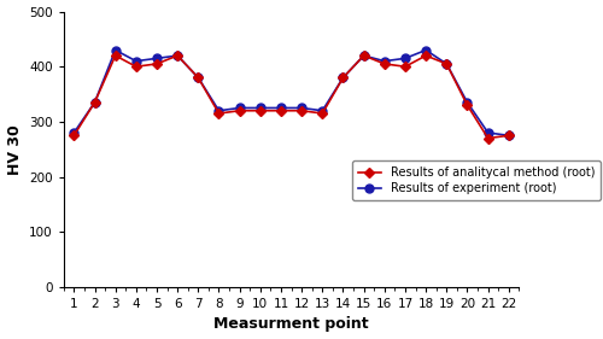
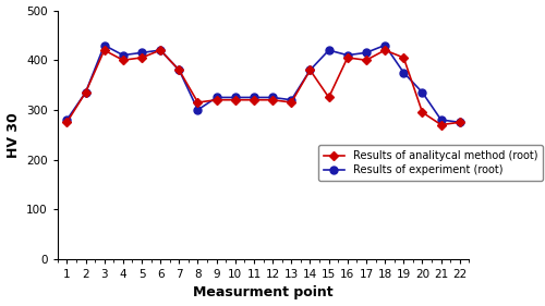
Results of experiment (root)/8: 320 -> 300
Results of analitycal method (root)/15: 420 -> 325
Results of experiment (root)/19: 405 -> 375
Results of analitycal method (root)/20: 330 -> 295
